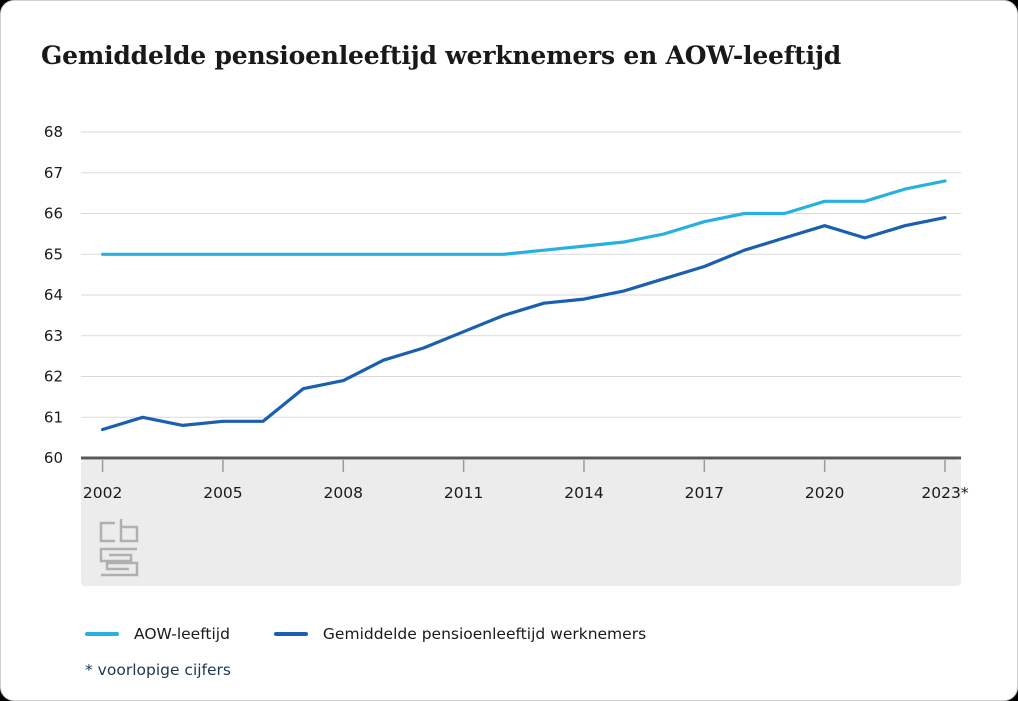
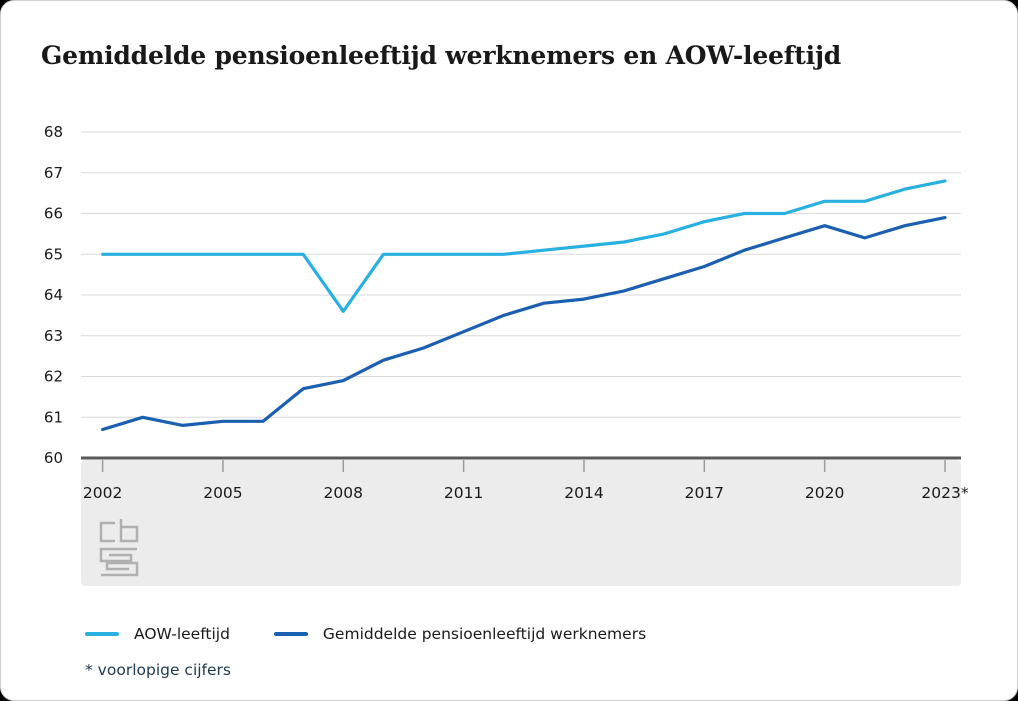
AOW-leeftijd/2008: 65.0 -> 63.6
